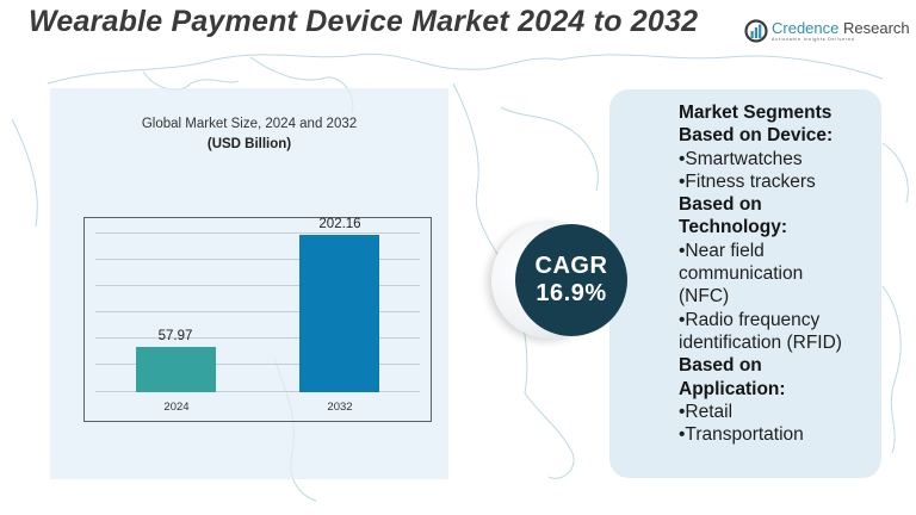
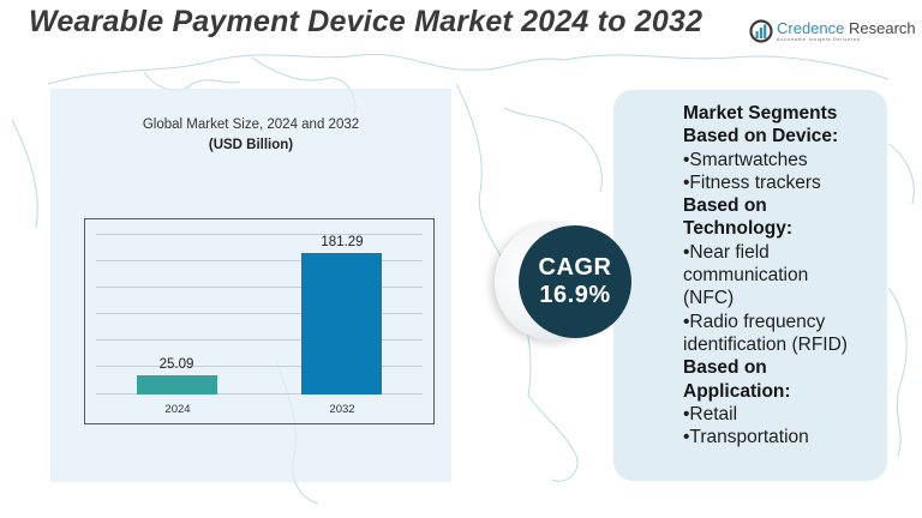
2024: 57.97 -> 25.09
2032: 202.16 -> 181.29
